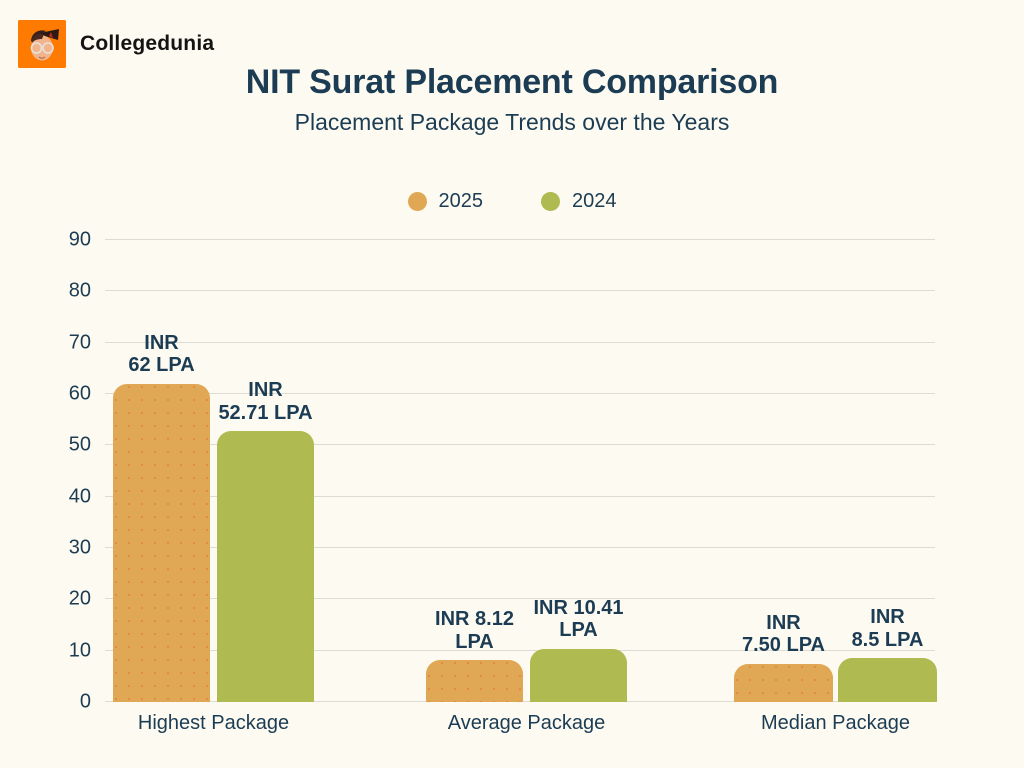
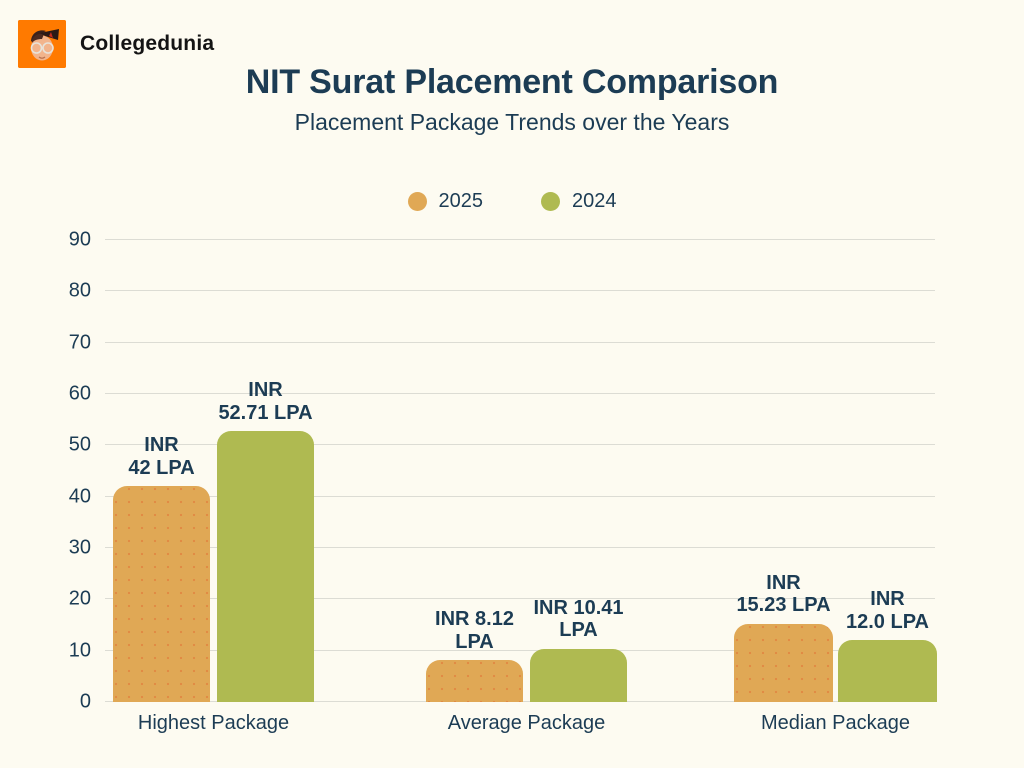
2025/Highest Package: 62 -> 42
2025/Median Package: 7.50 -> 15.23
2024/Median Package: 8.5 -> 12.0
